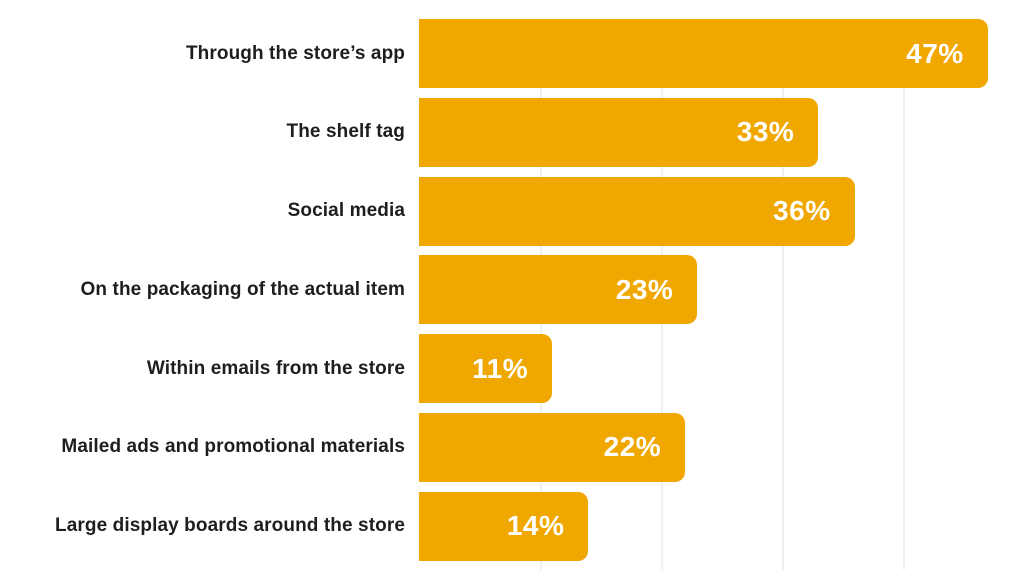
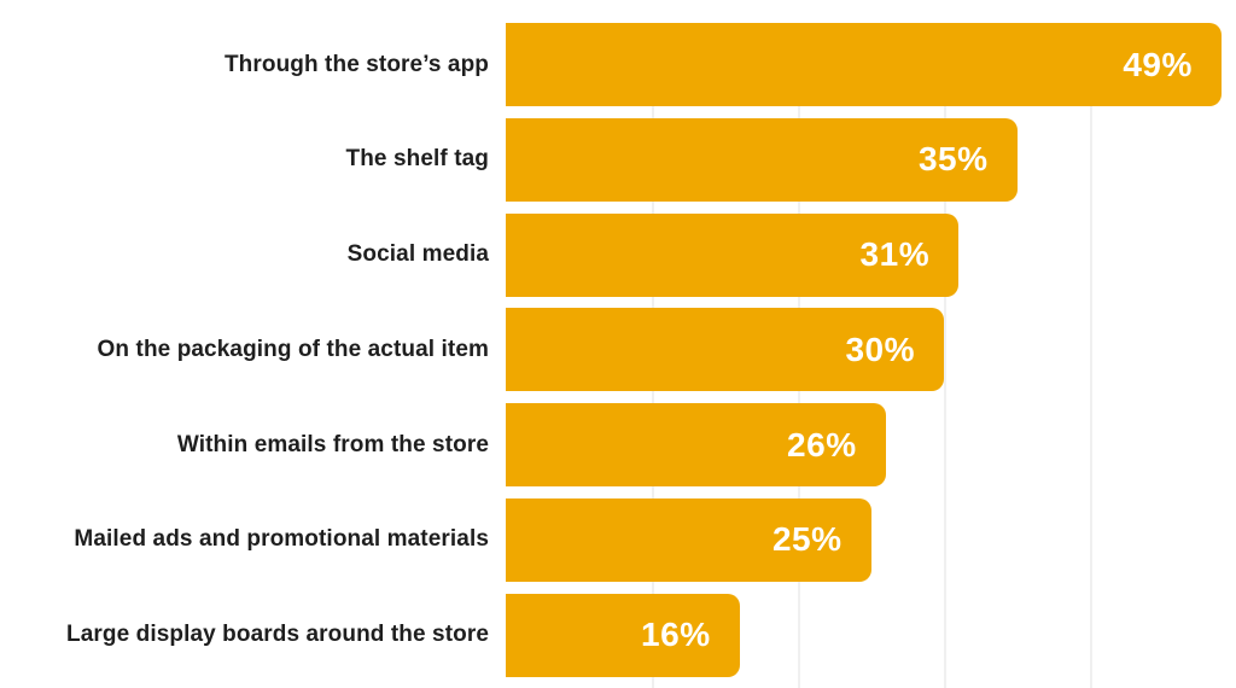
Through the store’s app: 47% -> 49%
The shelf tag: 33% -> 35%
Social media: 36% -> 31%
On the packaging of the actual item: 23% -> 30%
Within emails from the store: 11% -> 26%
Mailed ads and promotional materials: 22% -> 25%
Large display boards around the store: 14% -> 16%
